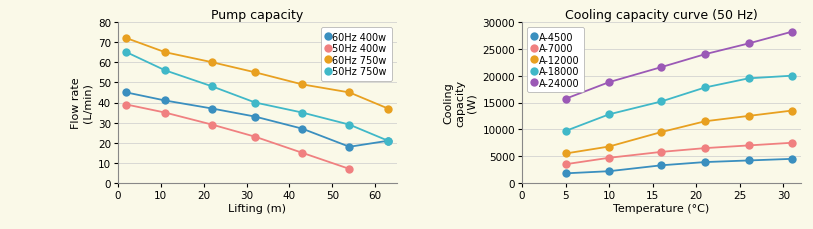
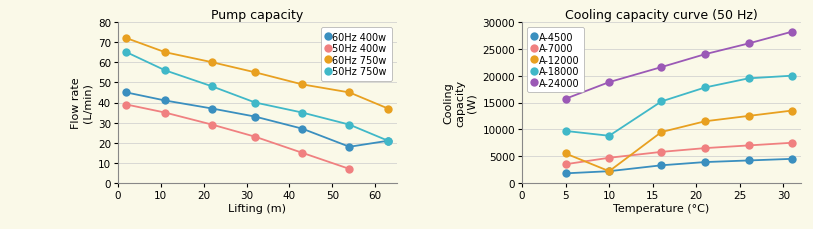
Cooling capacity curve (50 Hz)/A-12000/10: 6800 -> 2200
Cooling capacity curve (50 Hz)/A-18000/10: 12800 -> 8800
